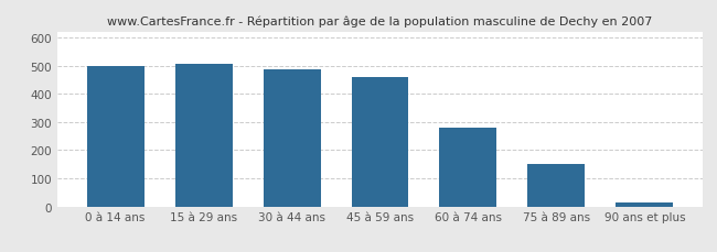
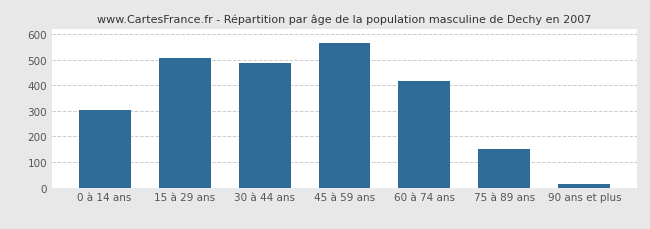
0 à 14 ans: 500 -> 305
45 à 59 ans: 460 -> 565
60 à 74 ans: 281 -> 415
